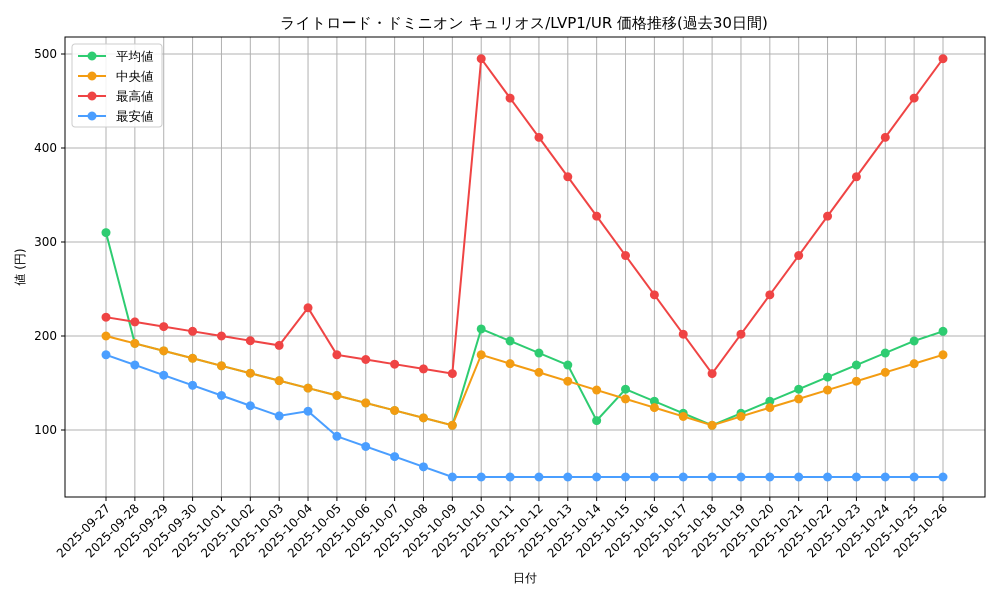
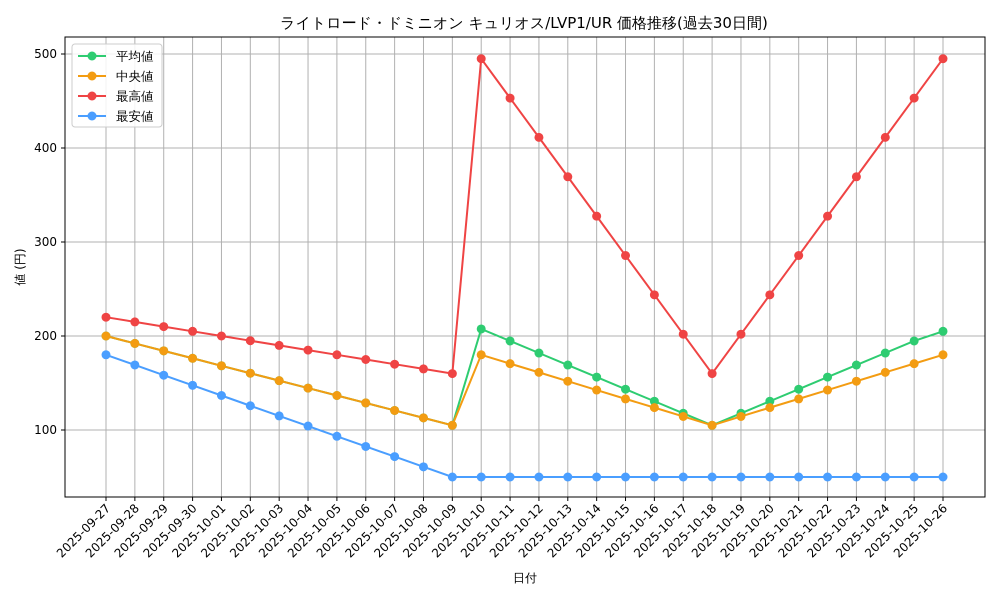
平均値/2025-09-27: 310 -> 200
最高値/2025-10-04: 230 -> 180
最安値/2025-10-04: 120 -> 100
平均値/2025-10-14: 110 -> 160
